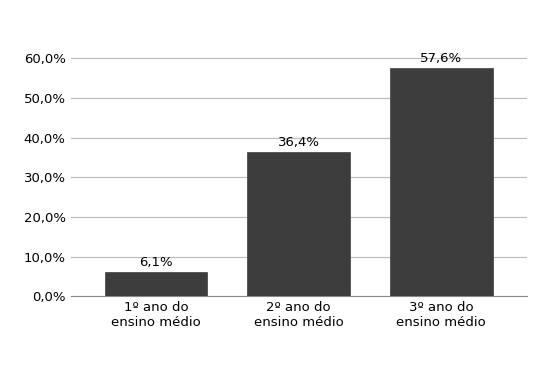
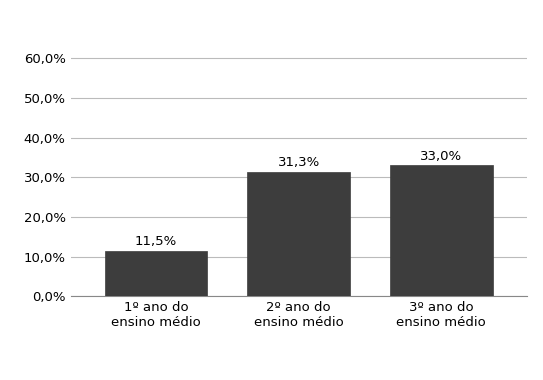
1º ano do ensino médio: 6,1% -> 11,5%
2º ano do ensino médio: 36,4% -> 31,3%
3º ano do ensino médio: 57,6% -> 33,0%
